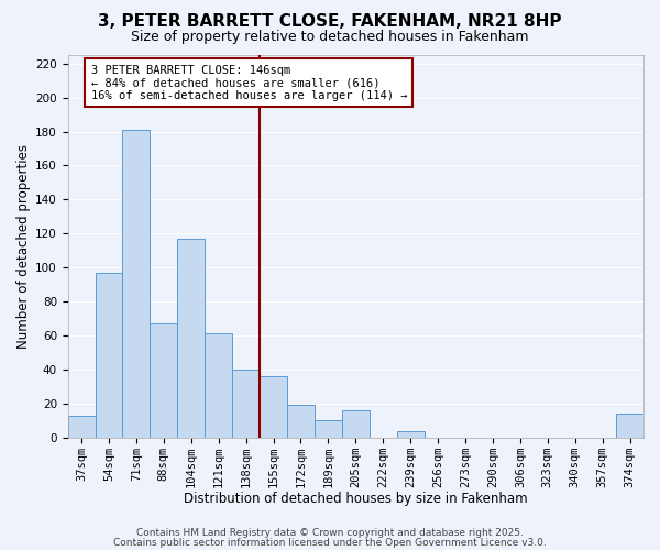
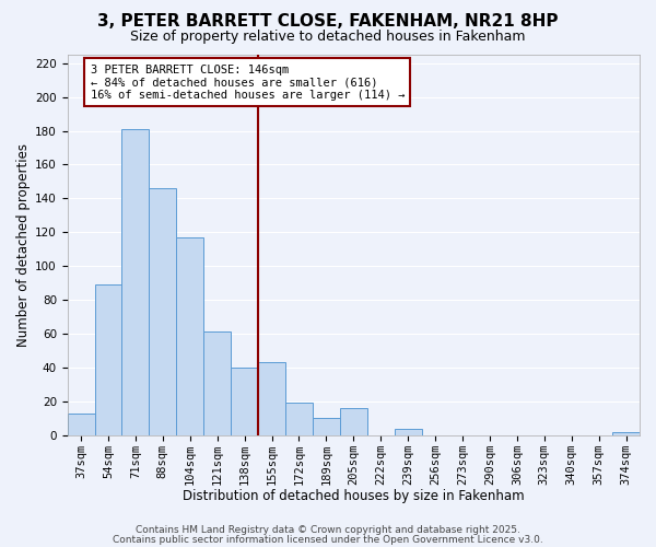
54sqm: 97 -> 89
88sqm: 67 -> 146
155sqm: 36 -> 43
374sqm: 14 -> 2
